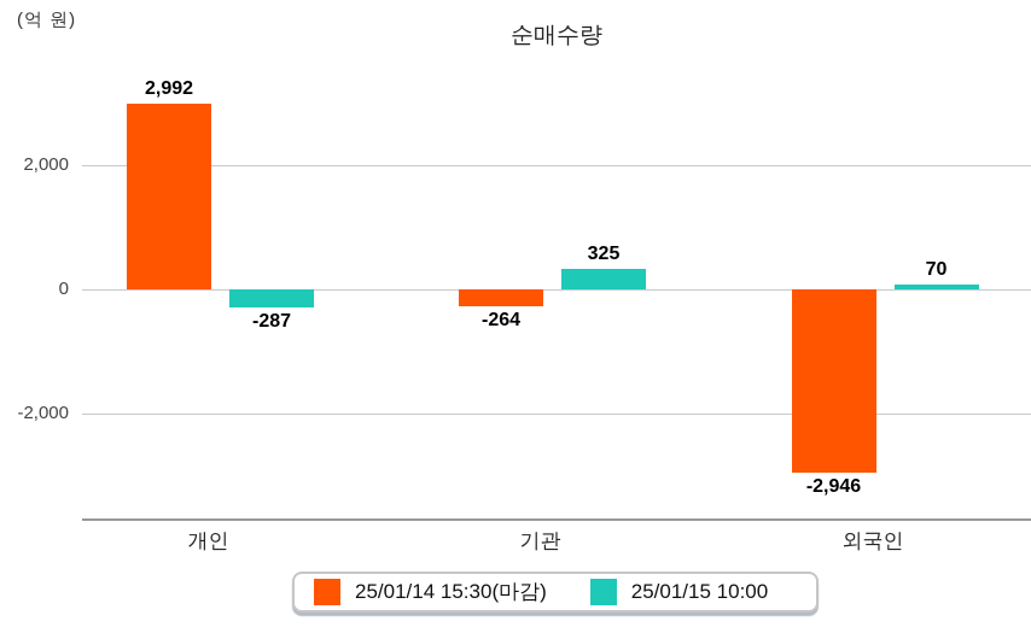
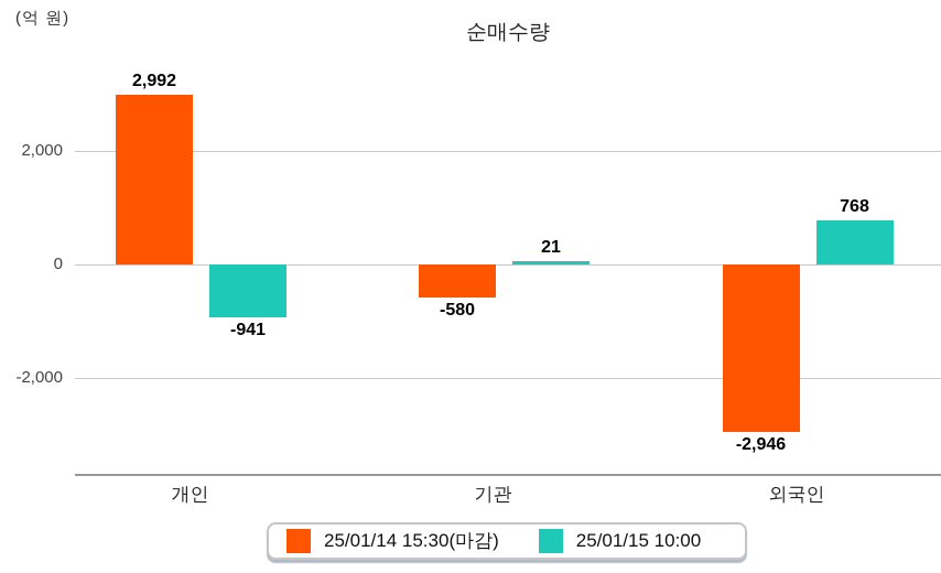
25/01/15 10:00/개인: -287 -> -941
25/01/14 15:30(마감)/기관: -264 -> -580
25/01/15 10:00/기관: 325 -> 21
25/01/15 10:00/외국인: 70 -> 768
